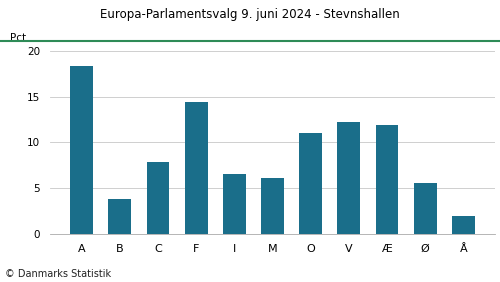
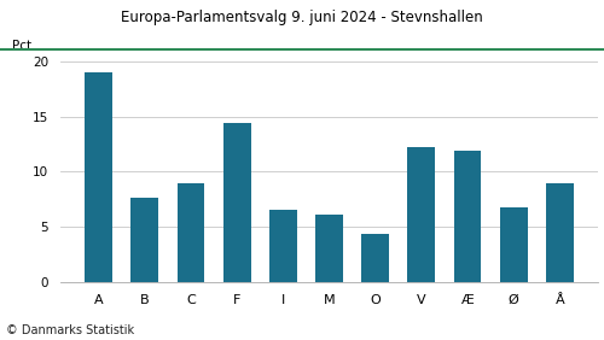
A: 18.3 -> 19.0
B: 3.8 -> 7.6
C: 7.9 -> 9.0
O: 11.0 -> 4.4
Ø: 5.6 -> 6.8
Å: 2.0 -> 9.0
